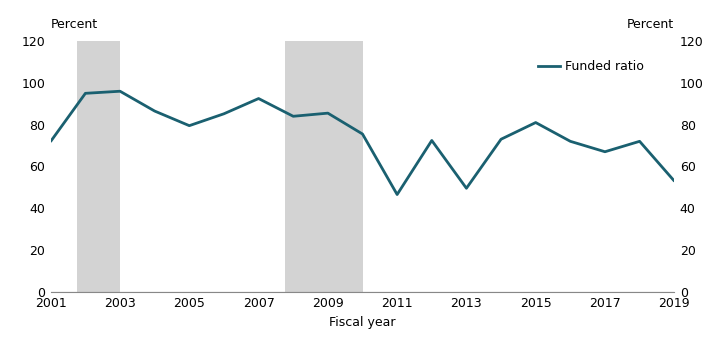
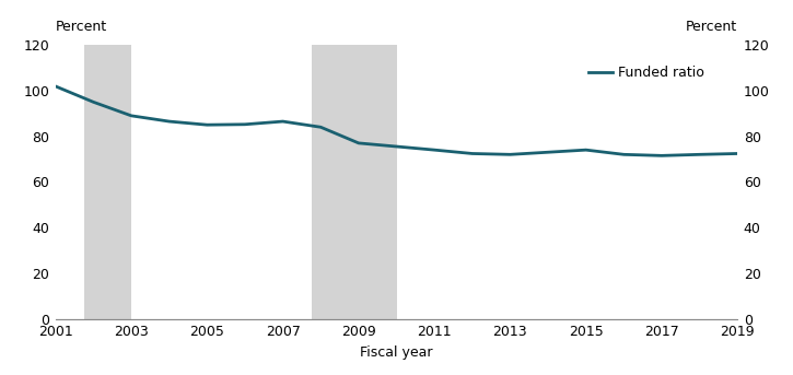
2001: 72.0 -> 101.9
2003: 96.0 -> 89.0
2005: 79.5 -> 85.0
2007: 92.5 -> 86.5
2009: 85.5 -> 77.0
2011: 46.5 -> 74.0
2013: 49.5 -> 72.0
2015: 81.0 -> 74.0
2017: 67.0 -> 71.5
2019: 53.0 -> 72.4
